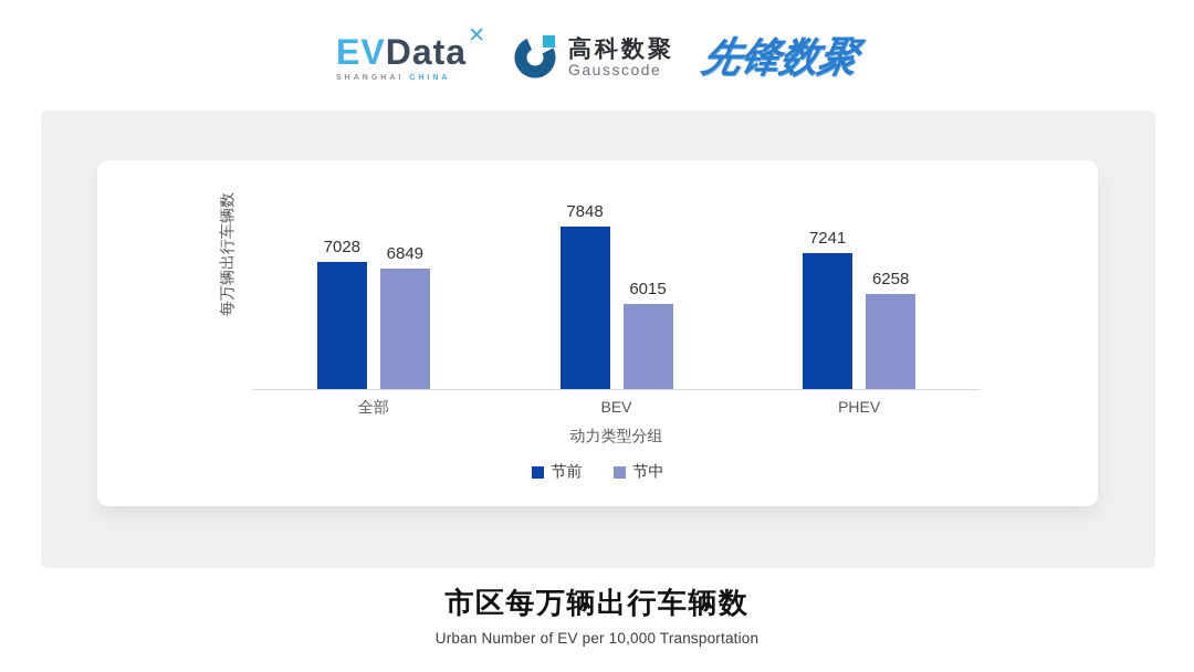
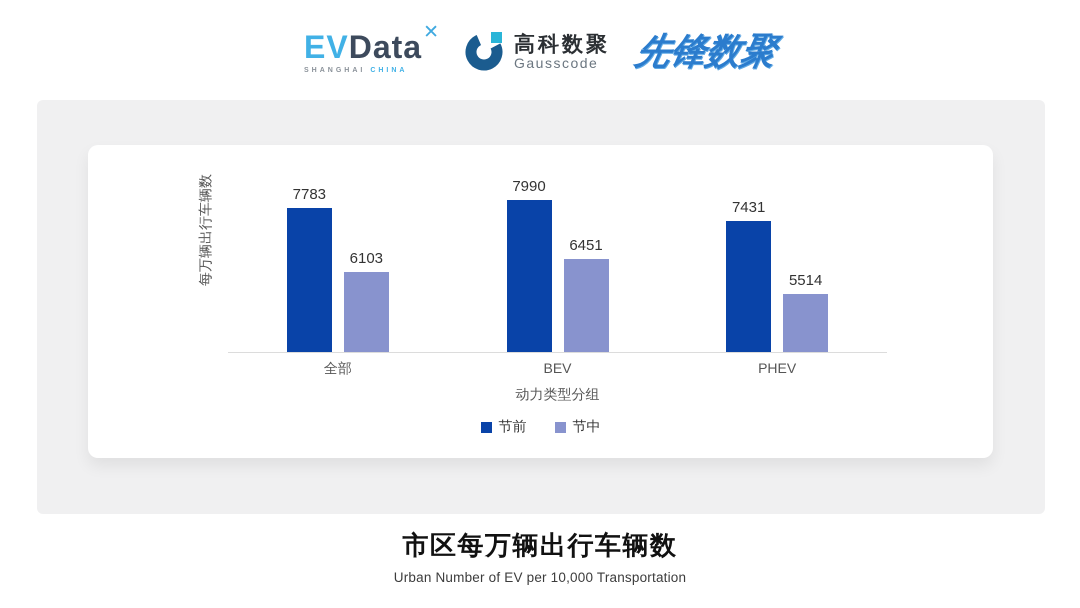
节前/全部: 7028 -> 7783
节中/全部: 6849 -> 6103
节前/BEV: 7848 -> 7990
节中/BEV: 6015 -> 6451
节前/PHEV: 7241 -> 7431
节中/PHEV: 6258 -> 5514
